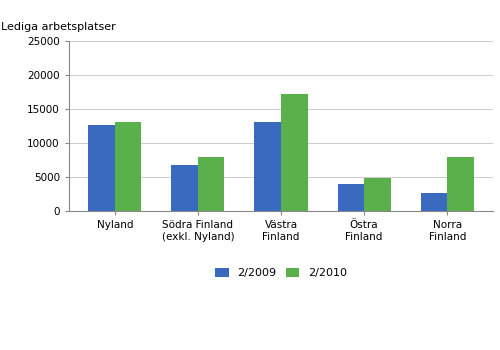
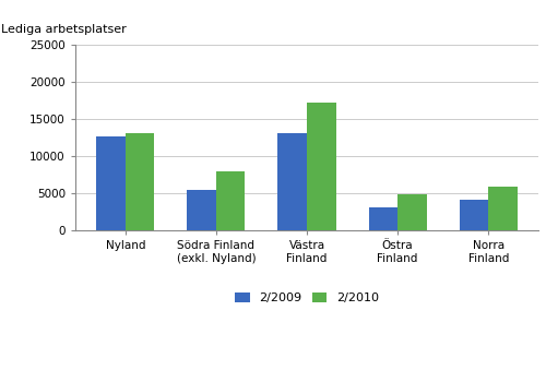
2/2009/Södra Finland (exkl. Nyland): 6800 -> 5400
2/2009/Östra Finland: 4000 -> 3000
2/2009/Norra Finland: 2600 -> 4200
2/2010/Norra Finland: 8000 -> 5900
